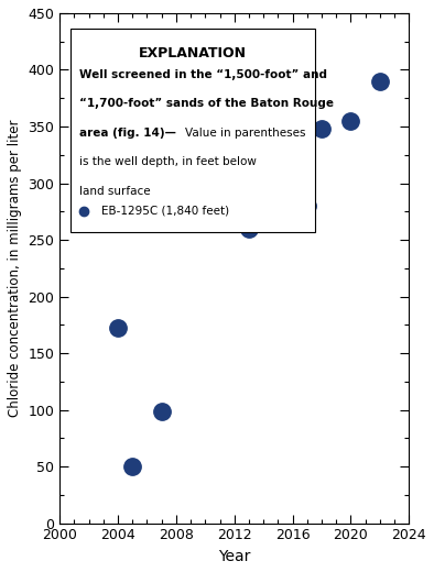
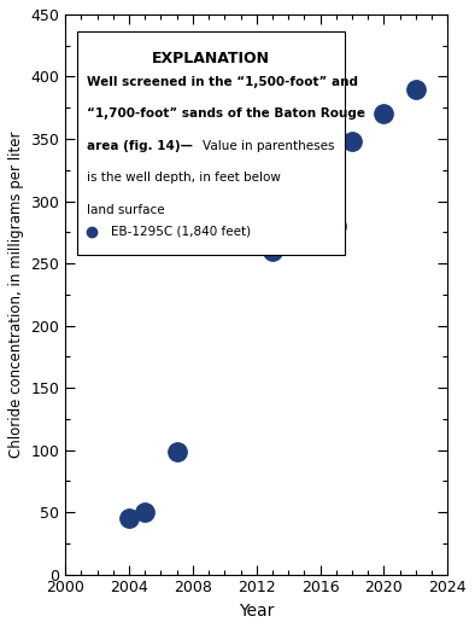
2004: 172 -> 45
2020: 355 -> 370
